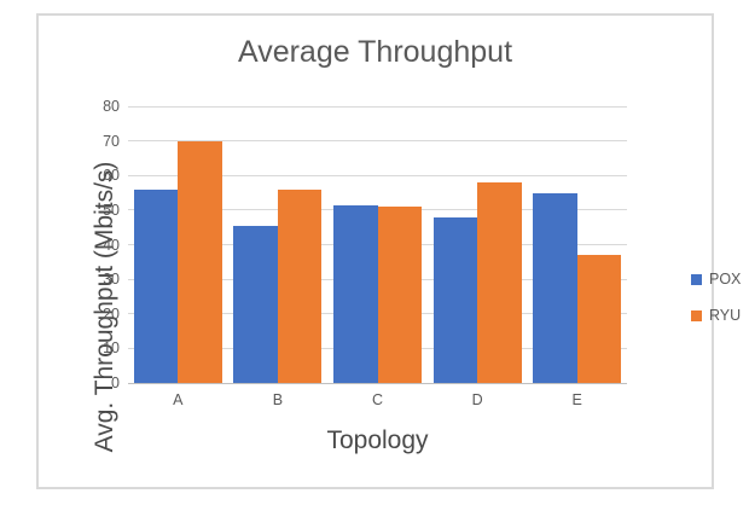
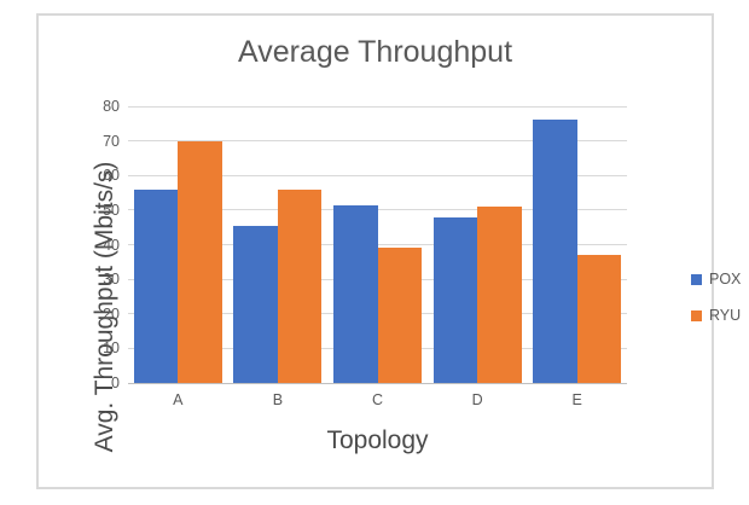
RYU/C: 51 -> 39
RYU/D: 58 -> 51
POX/E: 55 -> 76
